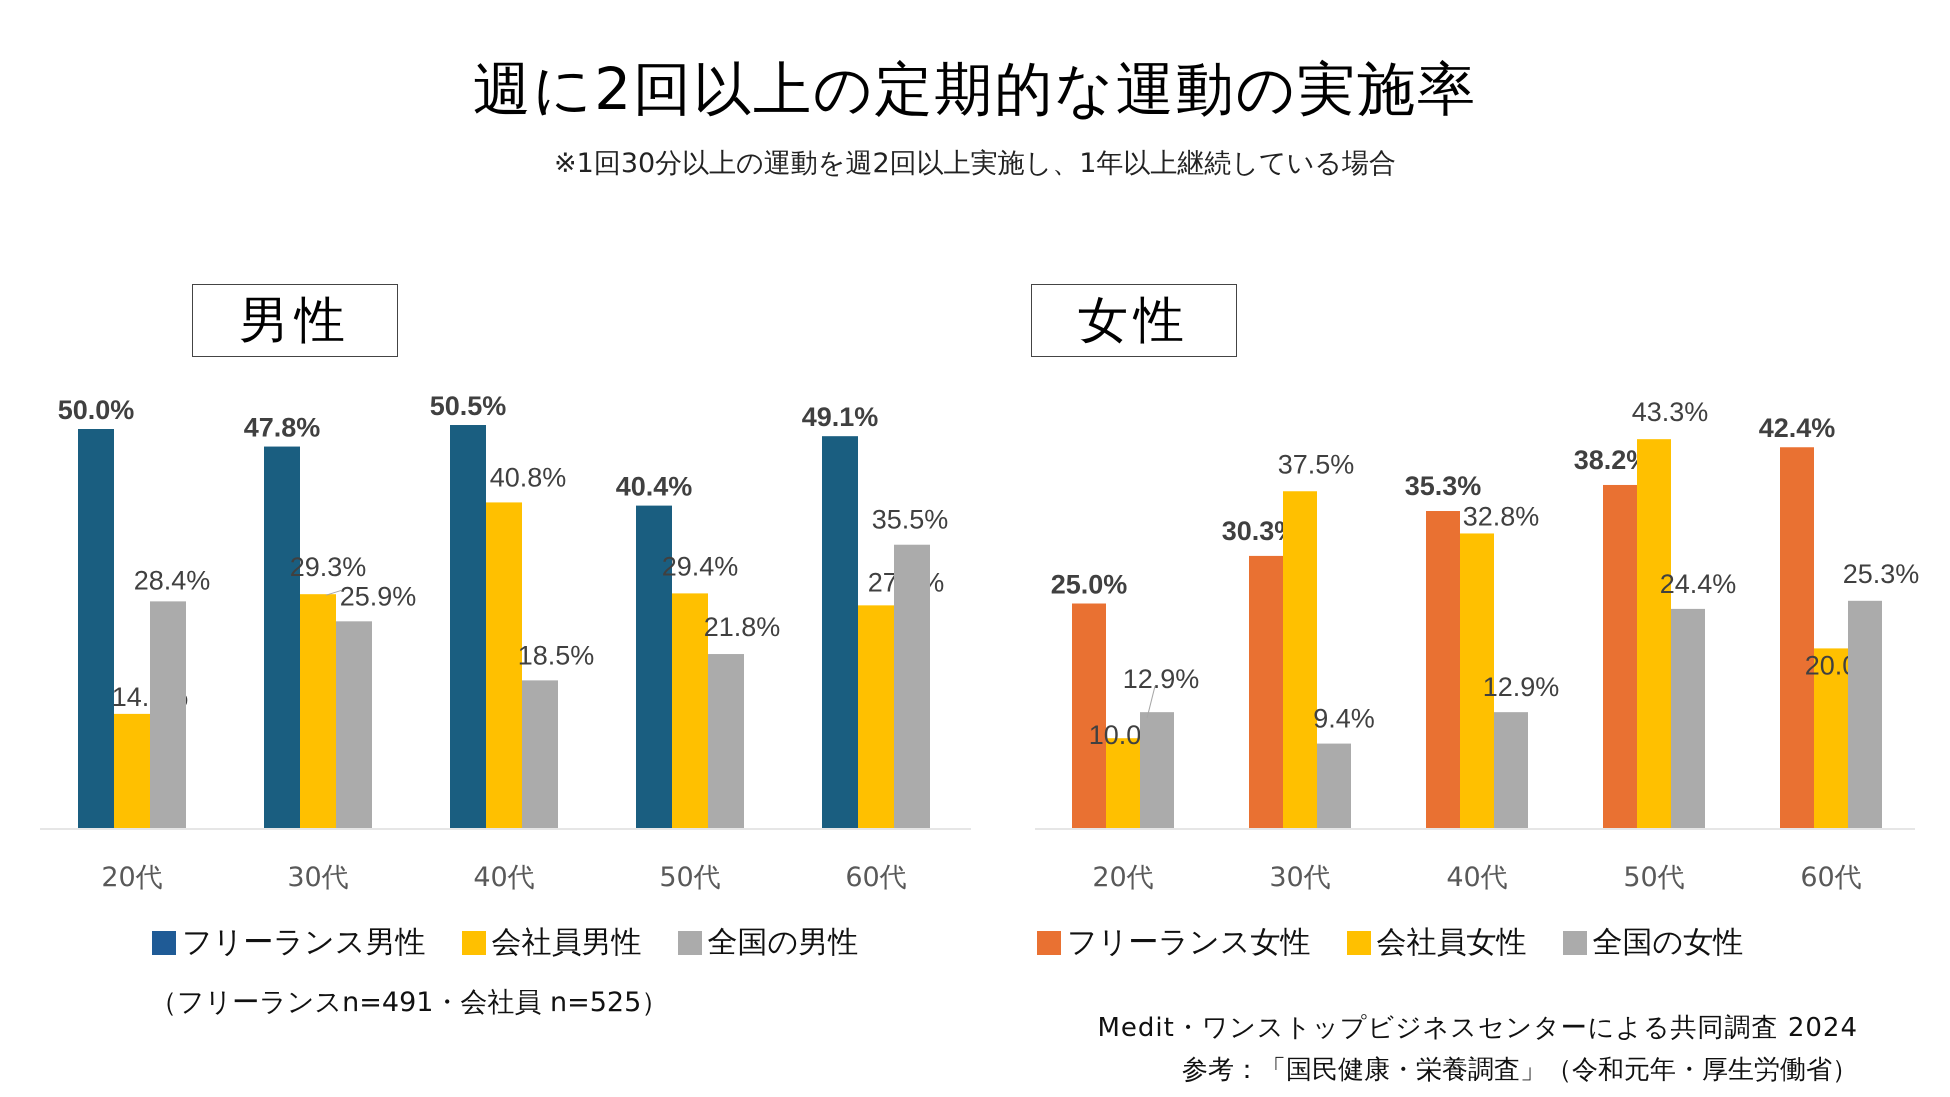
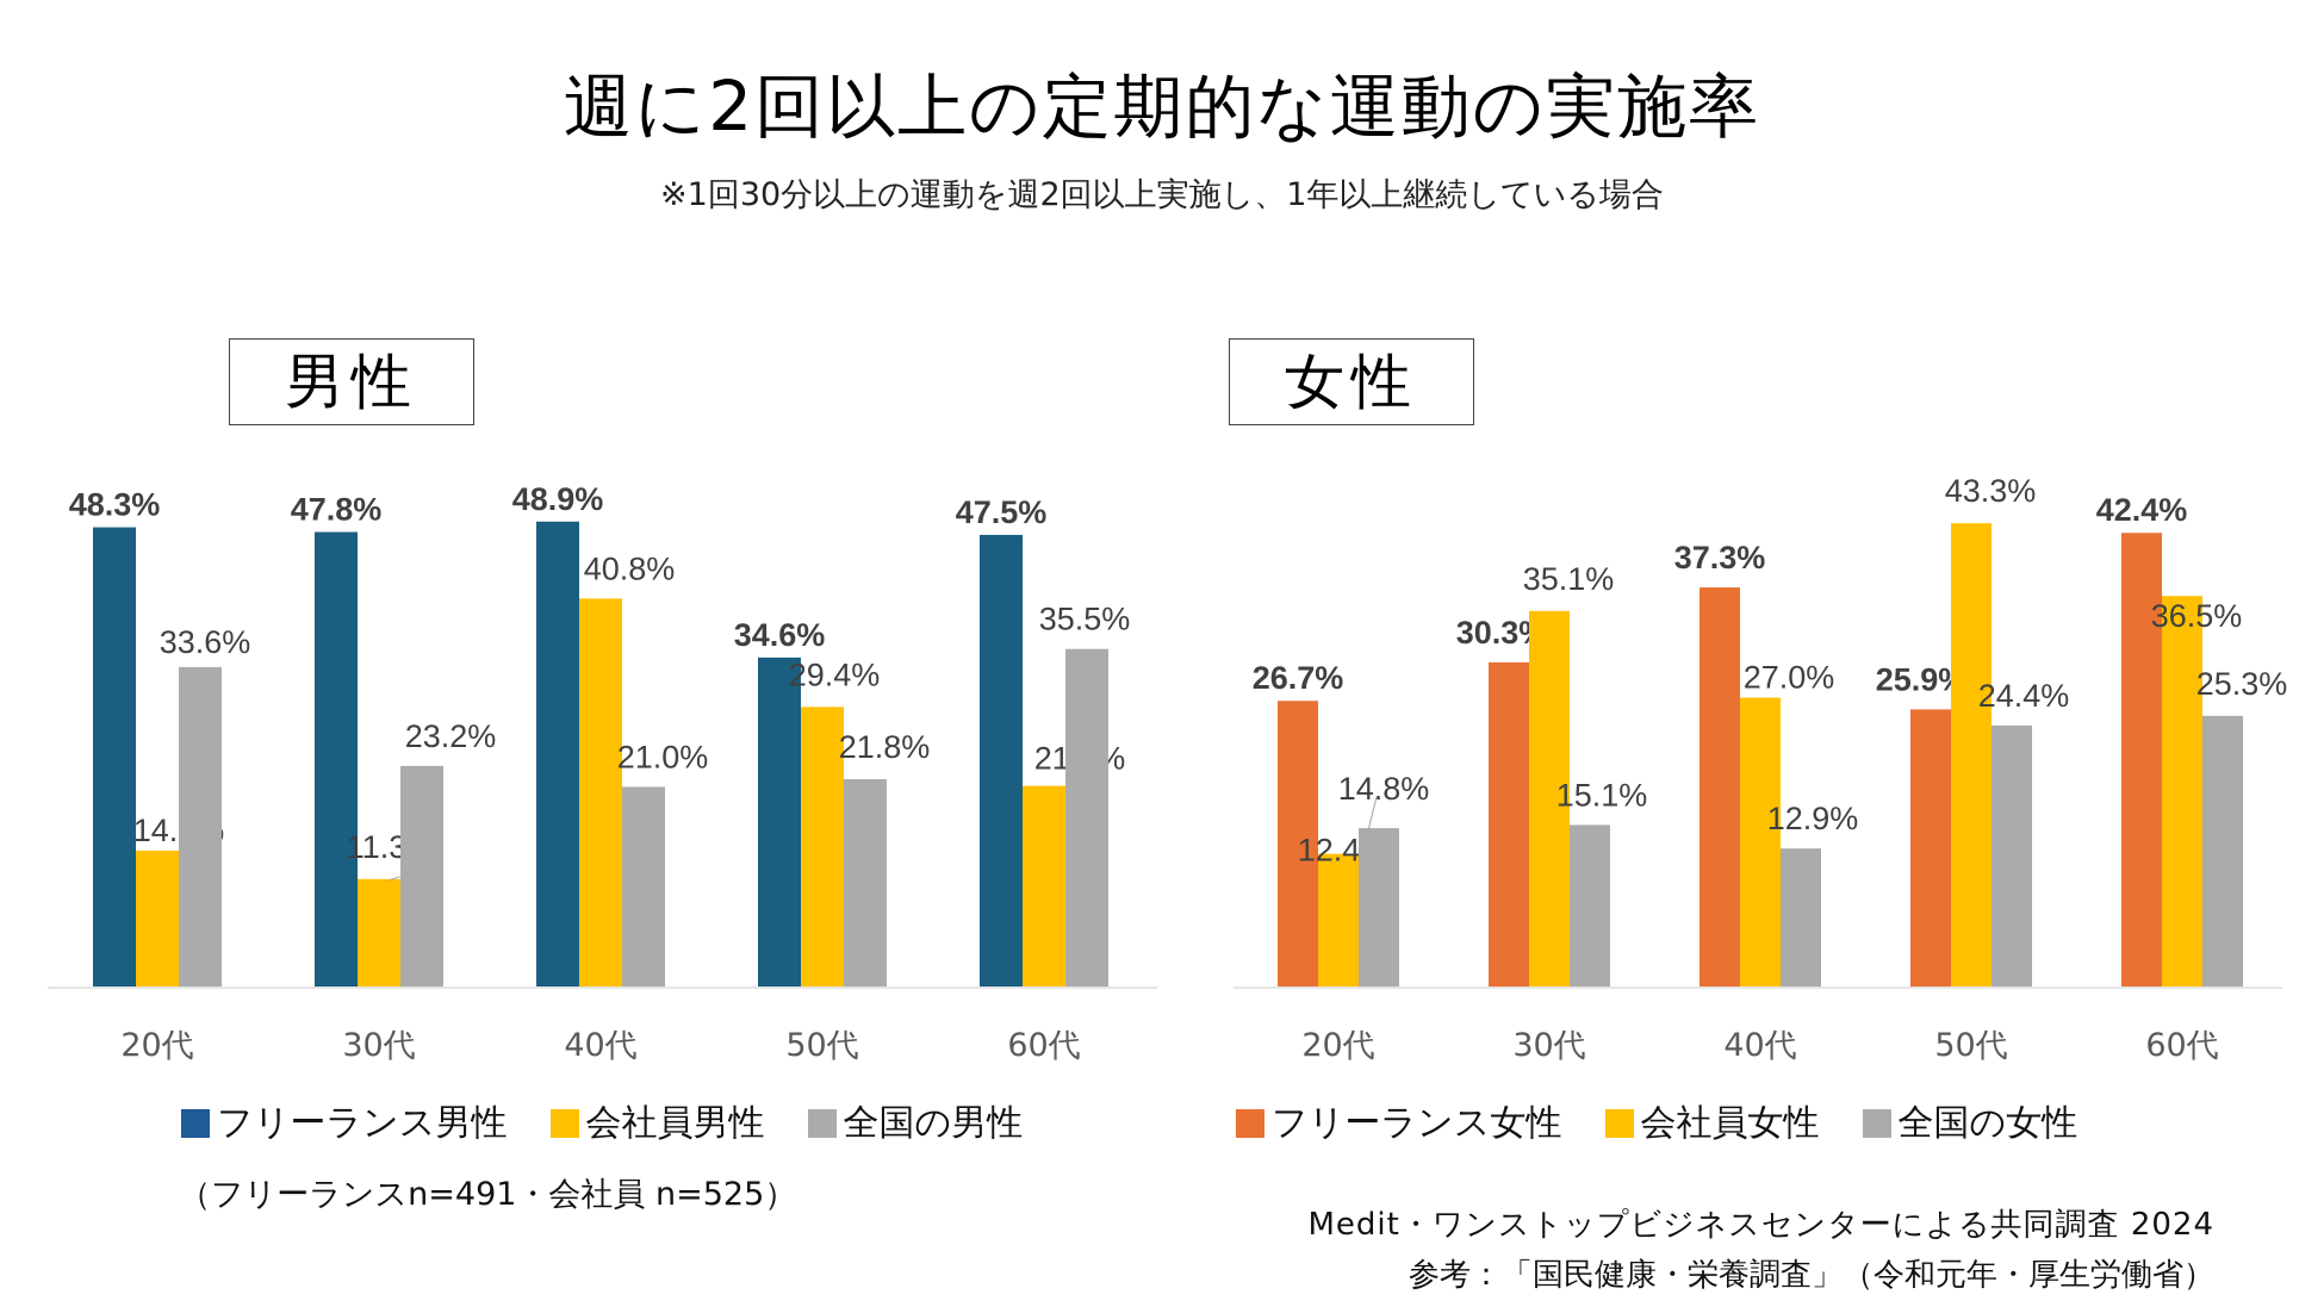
男性/フリーランス男性/20代: 50.0% -> 48.3%
男性/全国の男性/20代: 28.4% -> 33.6%
男性/会社員男性/30代: 29.3% -> 11.3%
男性/全国の男性/30代: 25.9% -> 23.2%
男性/フリーランス男性/40代: 50.5% -> 48.9%
男性/全国の男性/40代: 18.5% -> 21.0%
男性/フリーランス男性/50代: 40.4% -> 34.6%
男性/フリーランス男性/60代: 49.1% -> 47.5%
男性/会社員男性/60代: 27.9% -> 21.1%
女性/フリーランス女性/20代: 25.0% -> 26.7%
女性/会社員女性/20代: 10.0% -> 12.4%
女性/全国の女性/20代: 12.9% -> 14.8%
女性/会社員女性/30代: 37.5% -> 35.1%
女性/全国の女性/30代: 9.4% -> 15.1%
女性/フリーランス女性/40代: 35.3% -> 37.3%
女性/会社員女性/40代: 32.8% -> 27.0%
女性/フリーランス女性/50代: 38.2% -> 25.9%
女性/会社員女性/60代: 20.0% -> 36.5%
